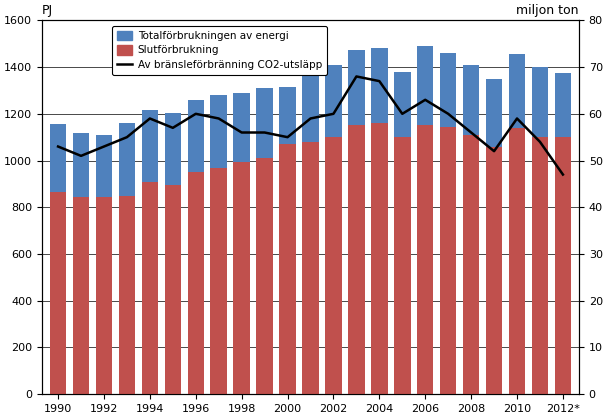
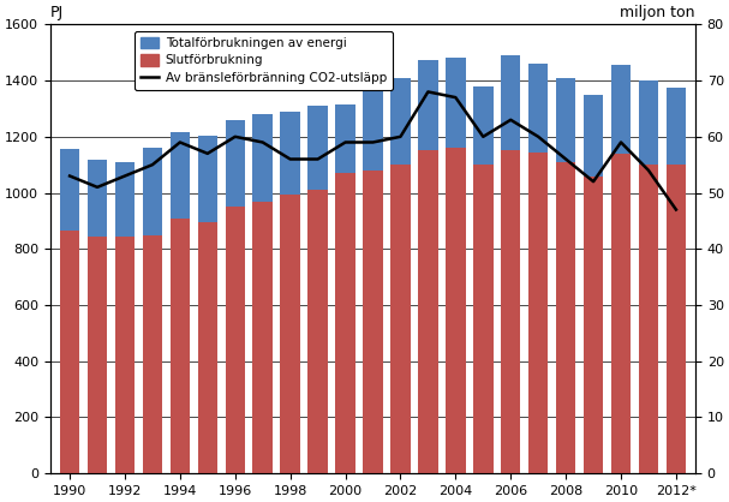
Av bränsleförbränning CO2-utsläpp/2000: 55 -> 59
